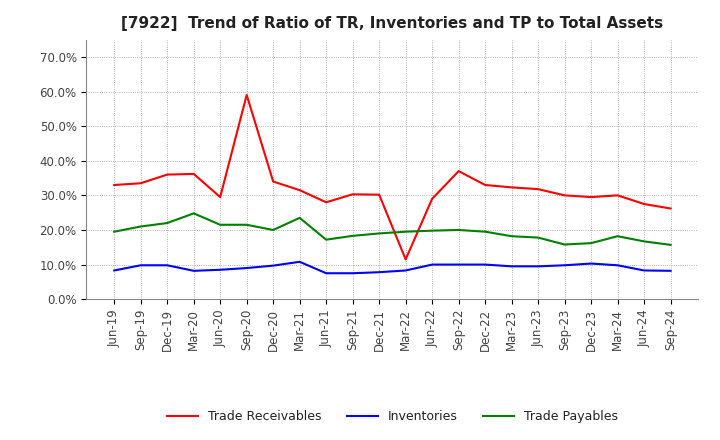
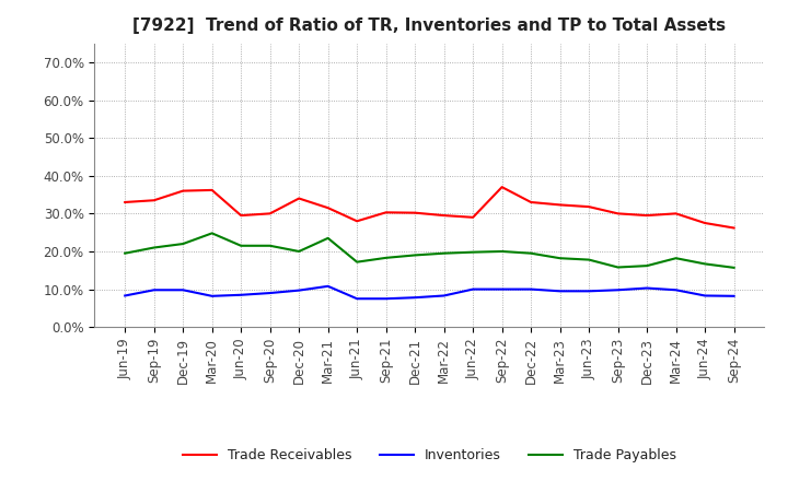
Trade Receivables/Sep-20: 59.0% -> 30.0%
Trade Receivables/Mar-22: 11.5% -> 29.5%
